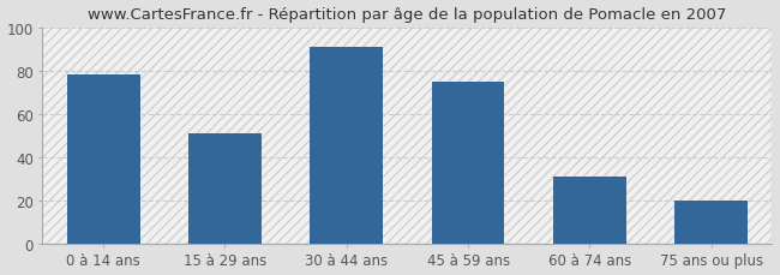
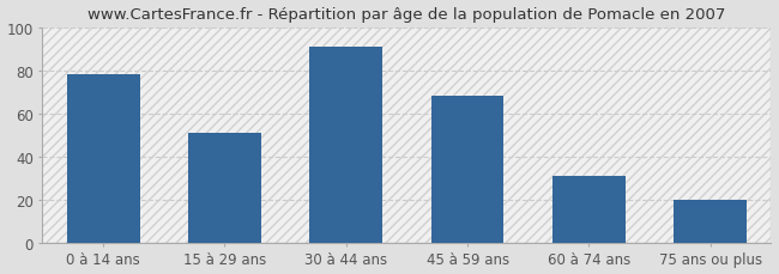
45 à 59 ans: 75 -> 68
